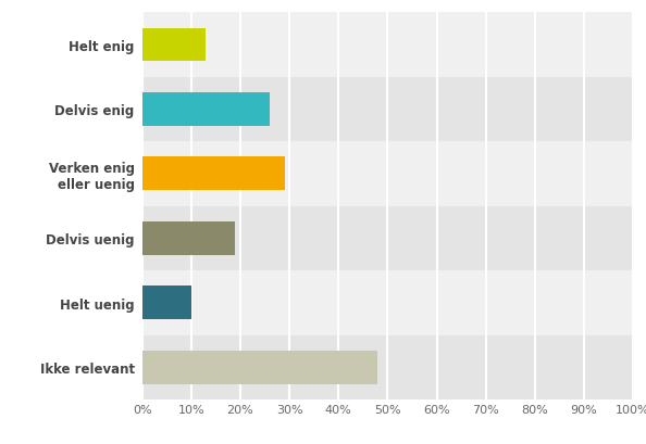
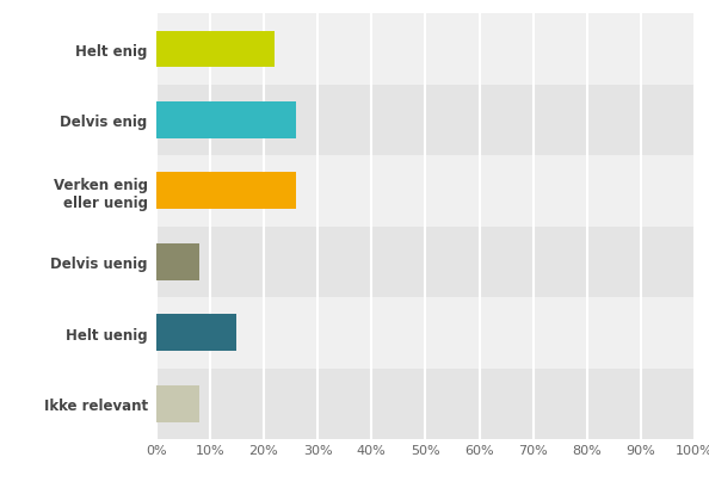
Helt enig: 13% -> 22%
Verken enig eller uenig: 29% -> 26%
Delvis uenig: 19% -> 8%
Helt uenig: 10% -> 15%
Ikke relevant: 48% -> 8%
